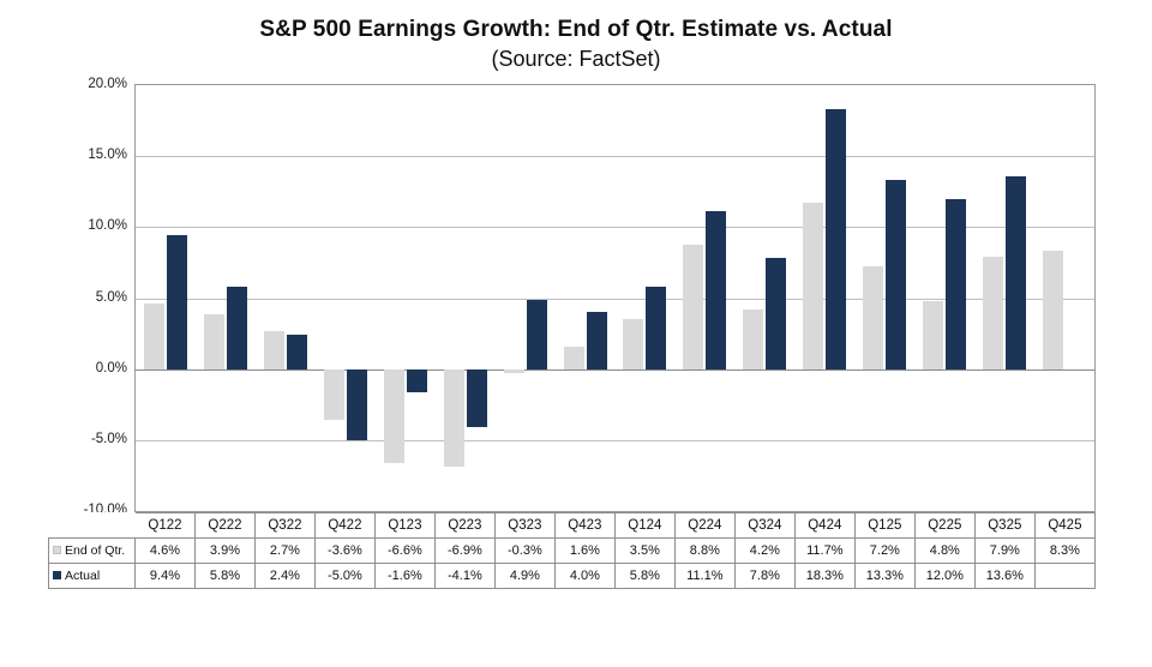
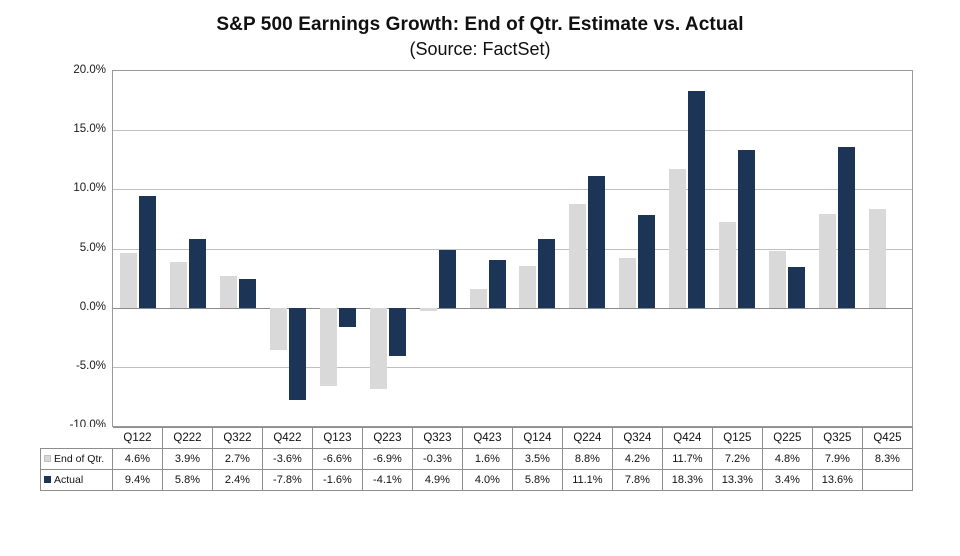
Actual/Q422: -5.0% -> -7.8%
Actual/Q225: 12.0% -> 3.4%
